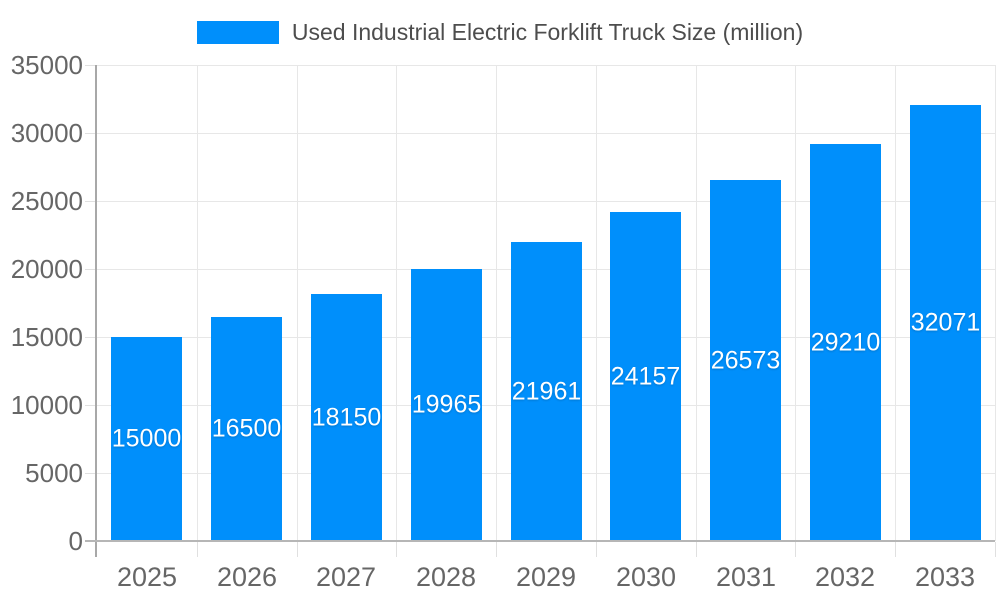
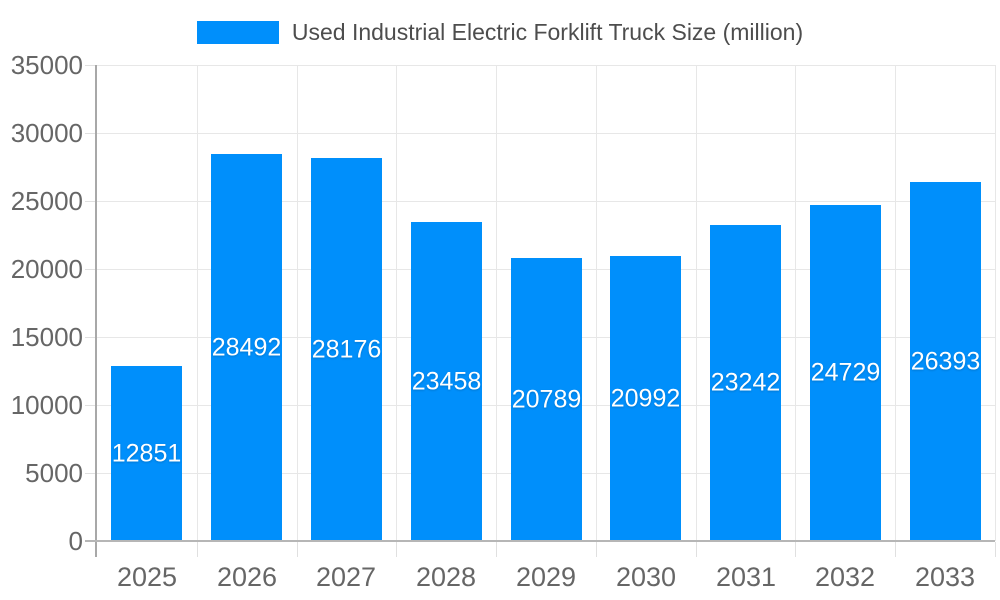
2025: 15000 -> 12851
2026: 16500 -> 28492
2027: 18150 -> 28176
2028: 19965 -> 23458
2029: 21961 -> 20789
2030: 24157 -> 20992
2031: 26573 -> 23242
2032: 29210 -> 24729
2033: 32071 -> 26393
